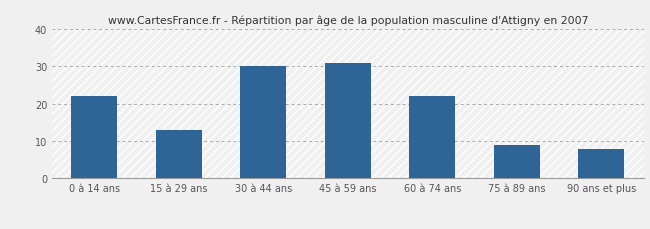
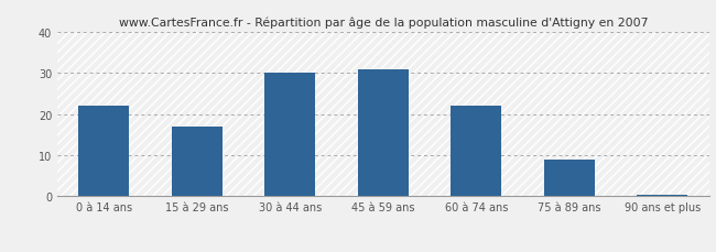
15 à 29 ans: 13.0 -> 17.0
90 ans et plus: 8.0 -> 0.5
